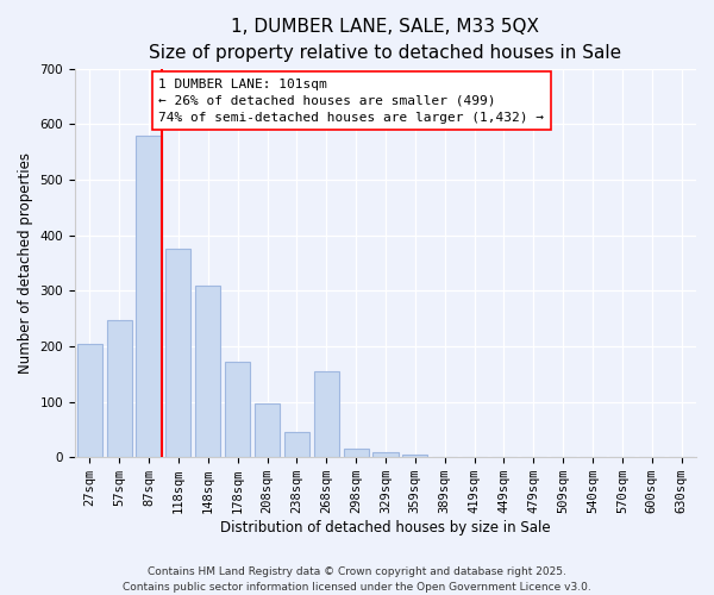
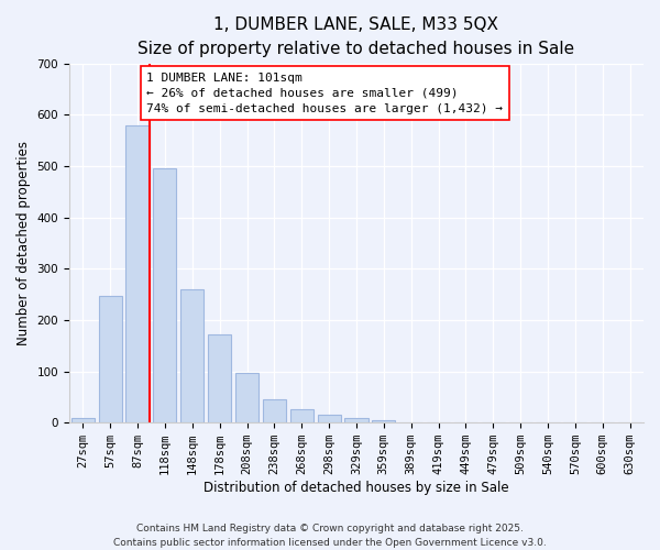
27sqm: 205 -> 10
118sqm: 375 -> 495
148sqm: 310 -> 260
268sqm: 155 -> 27
